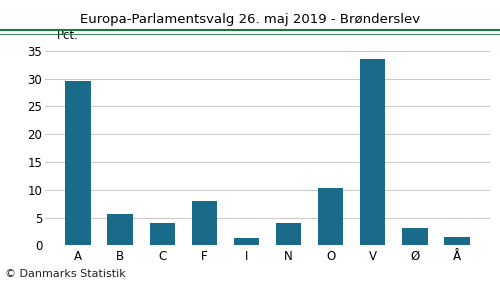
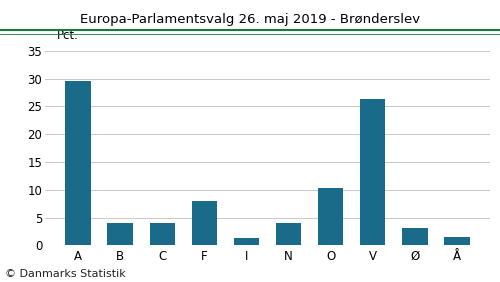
B: 5.7 -> 4.0
V: 33.6 -> 26.4
